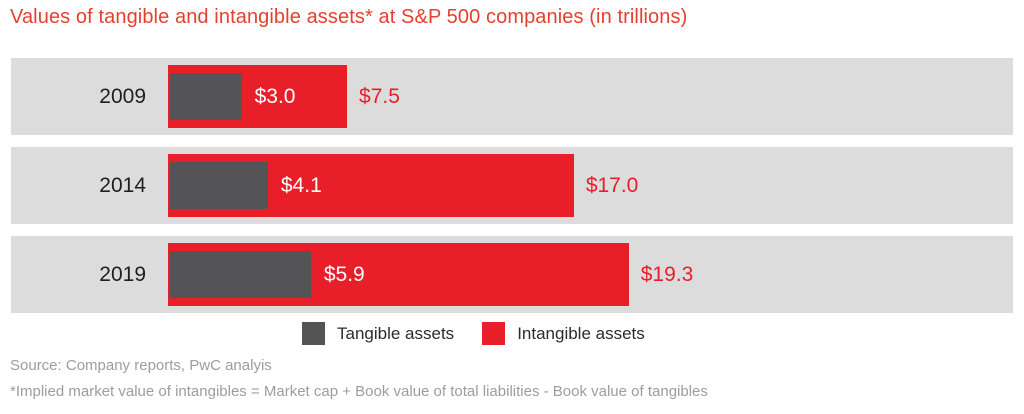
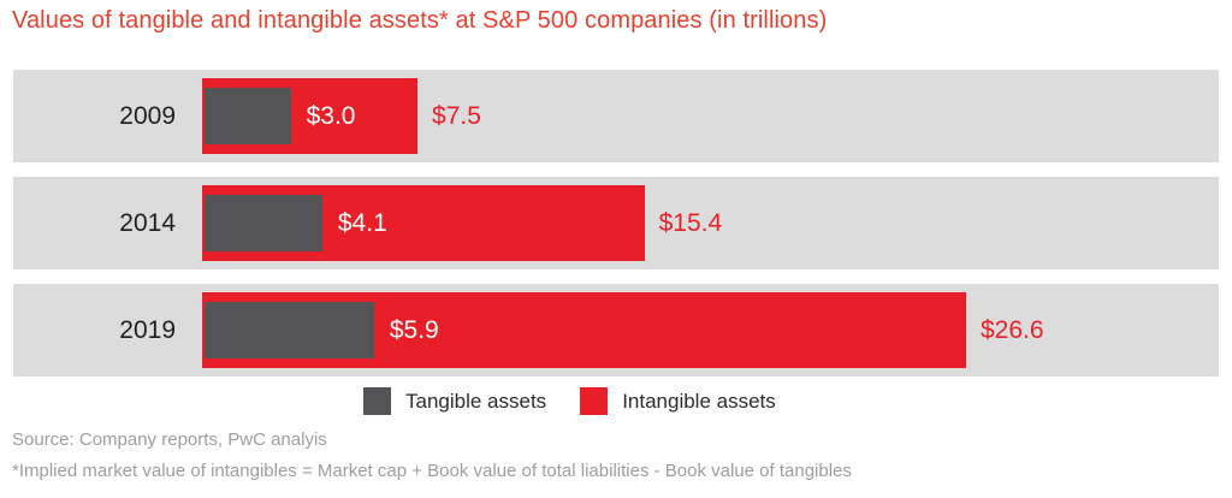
Intangible assets/2014: $17.0 -> $15.4
Intangible assets/2019: $19.3 -> $26.6
